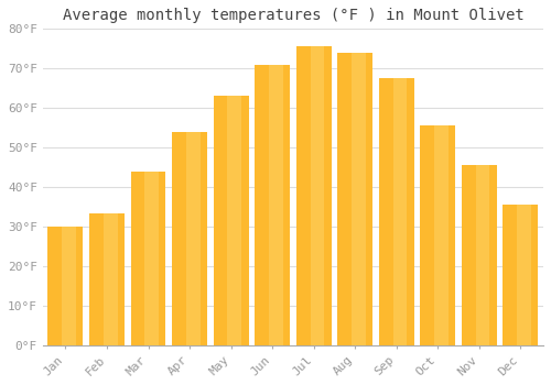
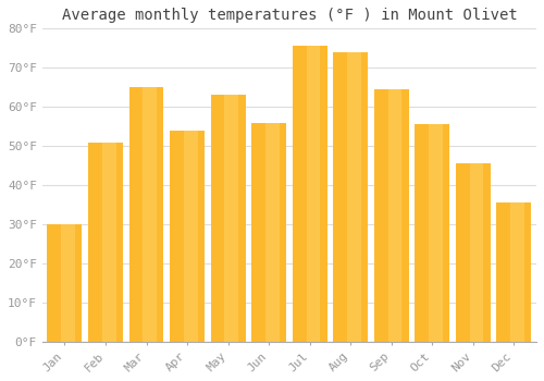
Feb: 33.5°F -> 51.0°F
Mar: 44.0°F -> 65.0°F
Jun: 71.0°F -> 56.0°F
Sep: 67.5°F -> 64.5°F
